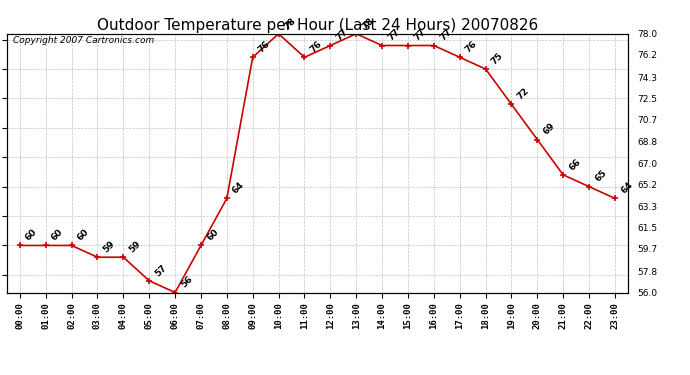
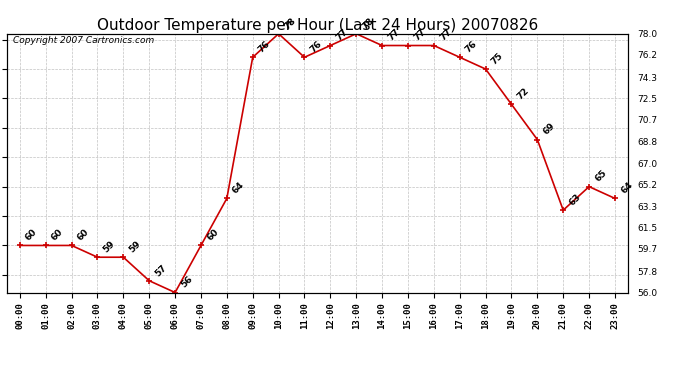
21:00: 66 -> 63
